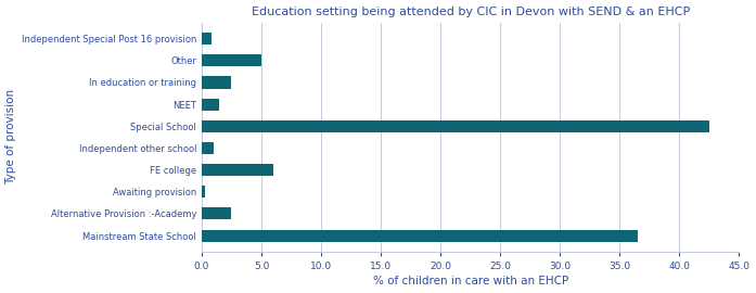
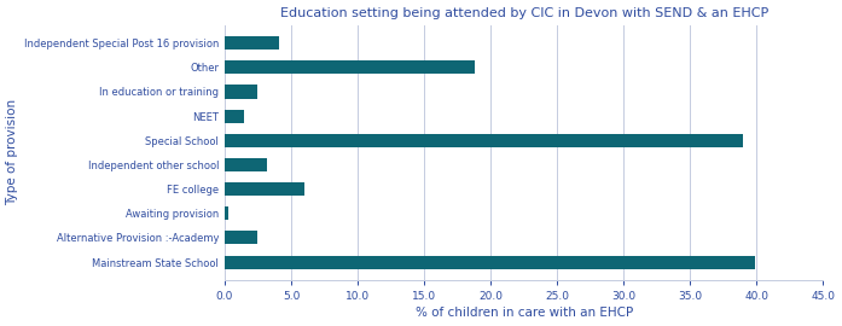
Independent Special Post 16 provision: 0.8 -> 4.1
Other: 5.0 -> 18.8
Special School: 42.5 -> 39.0
Independent other school: 1.0 -> 3.2
Mainstream State School: 36.5 -> 39.9
